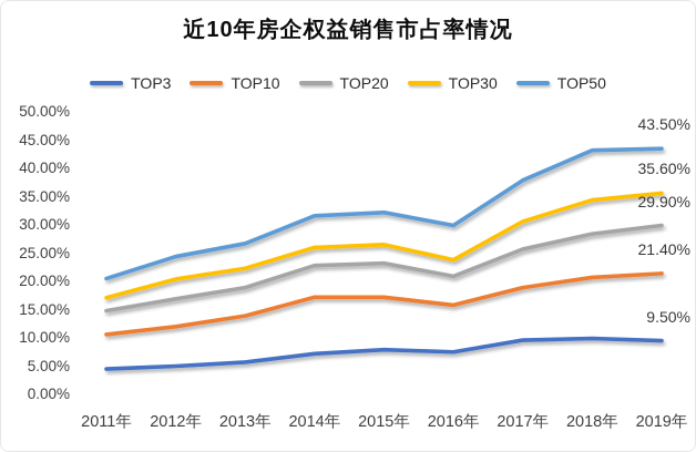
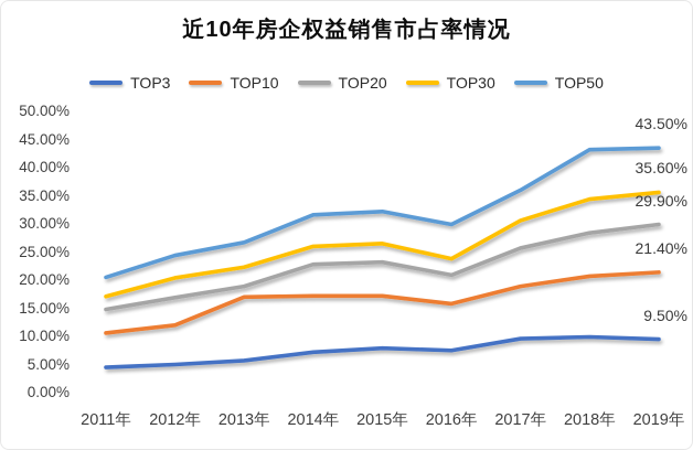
TOP10/2013年: 14% -> 17%
TOP50/2017年: 38% -> 36%
